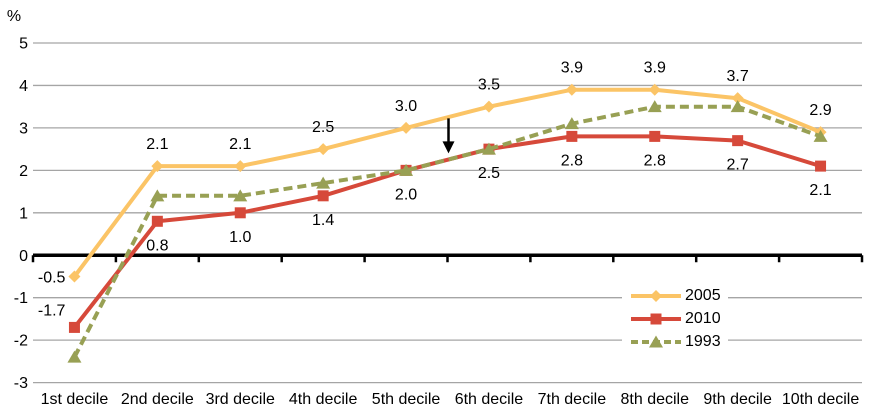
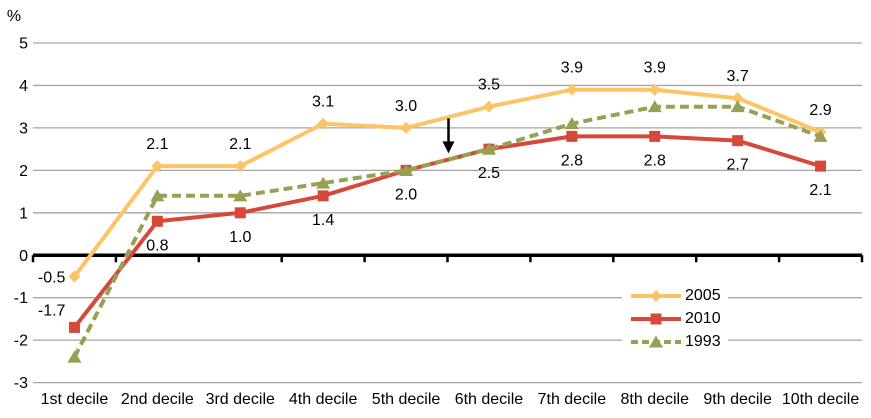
2005/4th decile: 2.5 -> 3.1
